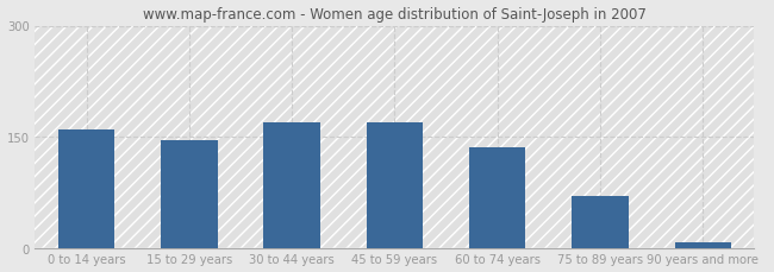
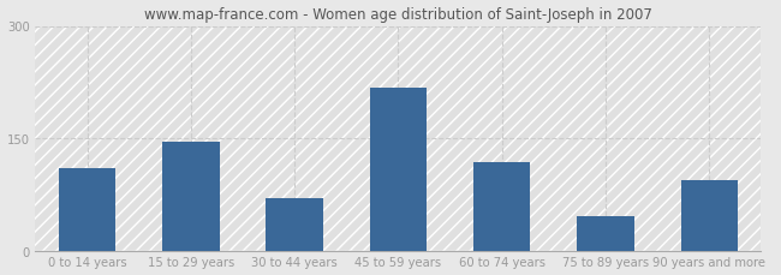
0 to 14 years: 160 -> 110
30 to 44 years: 170 -> 70
45 to 59 years: 170 -> 218
60 to 74 years: 135 -> 118
75 to 89 years: 70 -> 46
90 years and more: 8 -> 94
